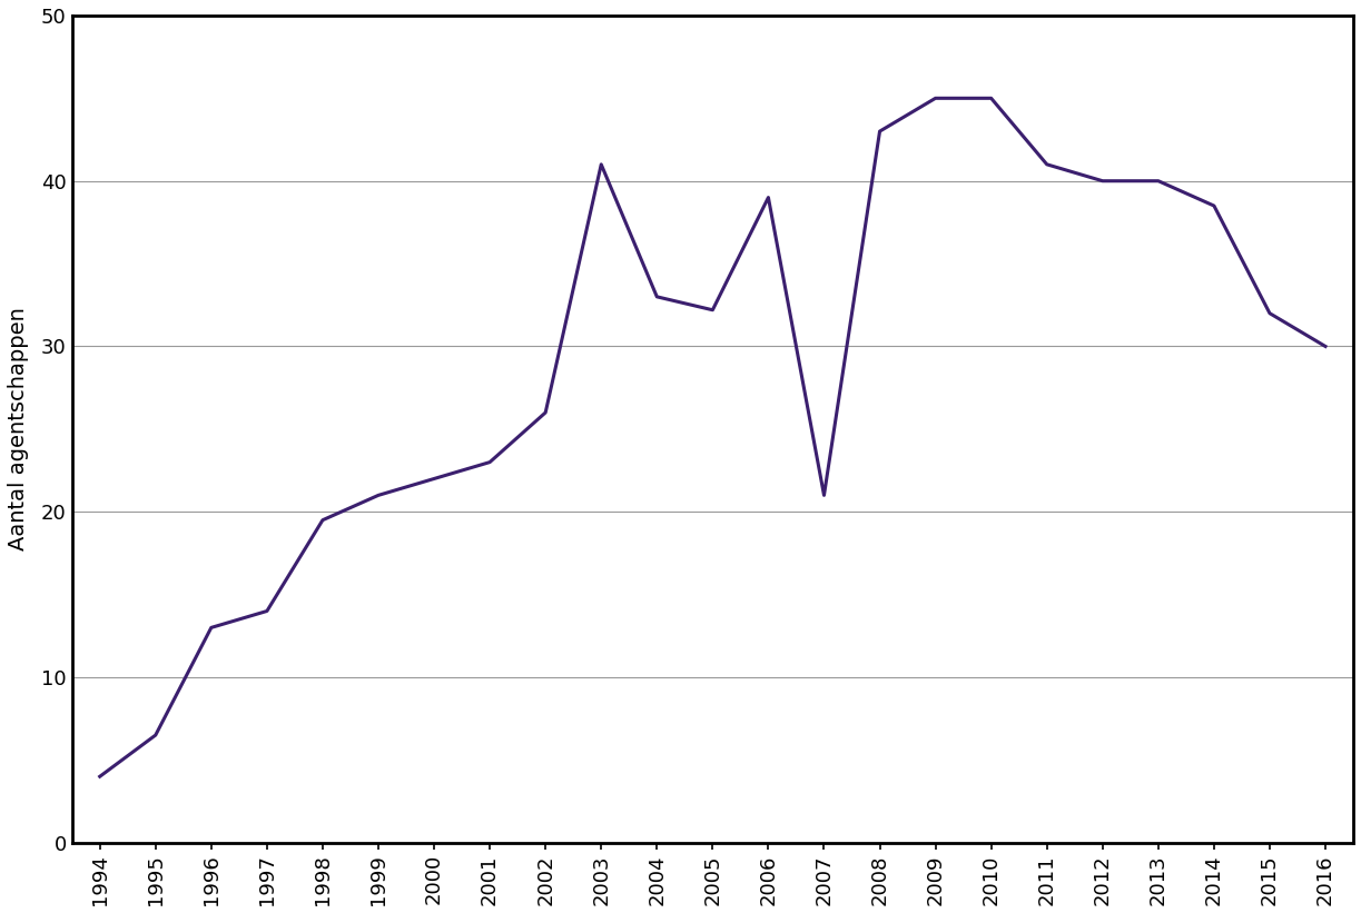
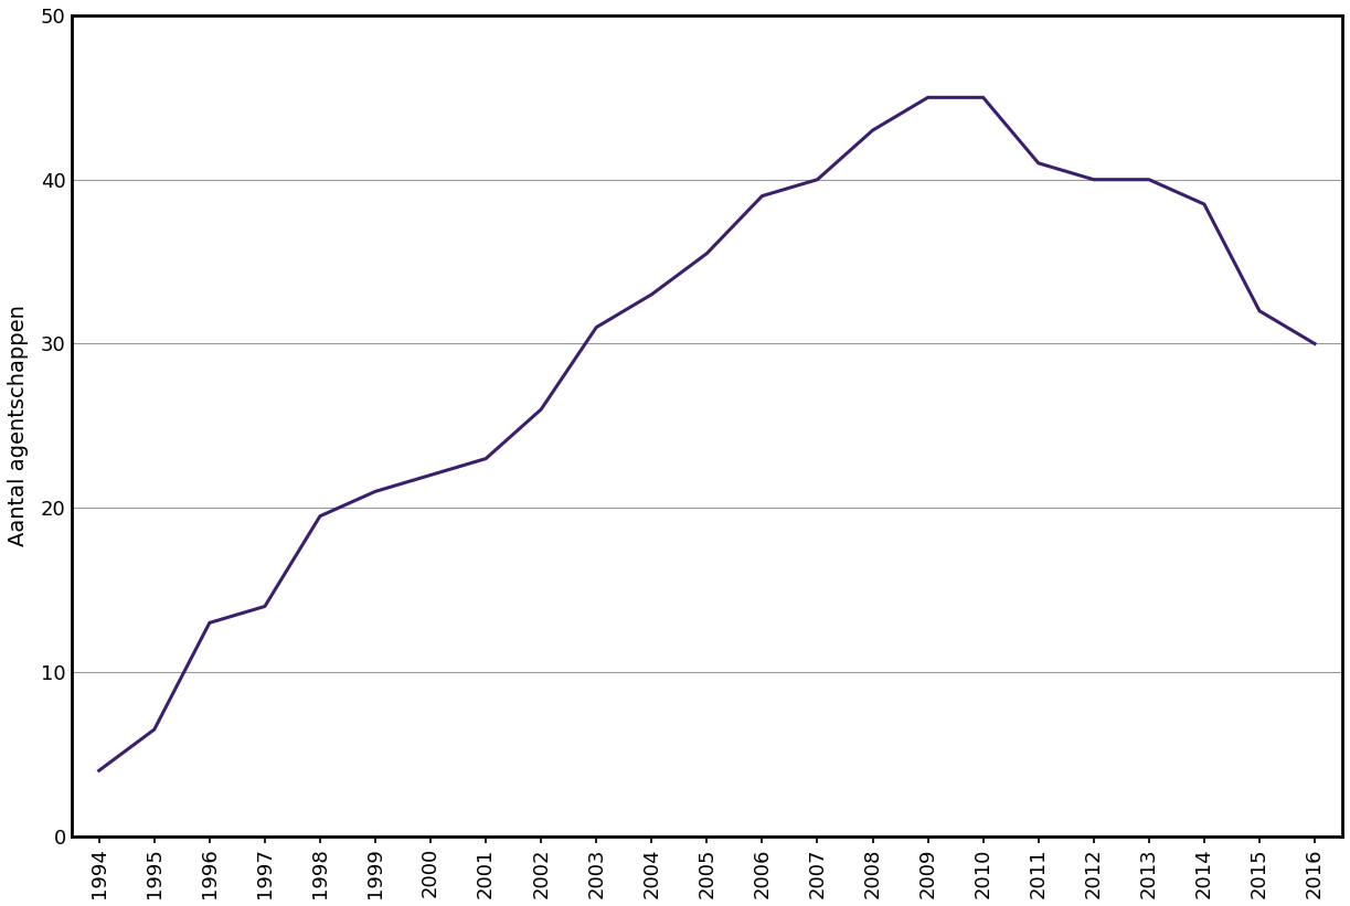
2003: 41.0 -> 31.0
2005: 32.2 -> 35.5
2007: 21.0 -> 40.0
